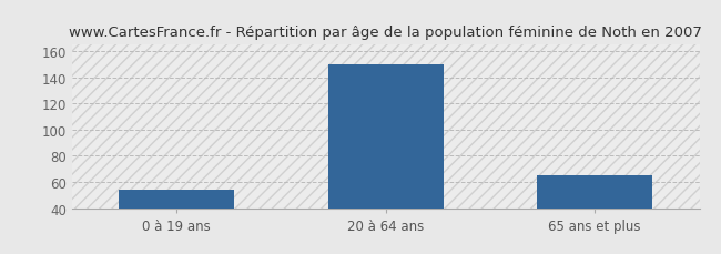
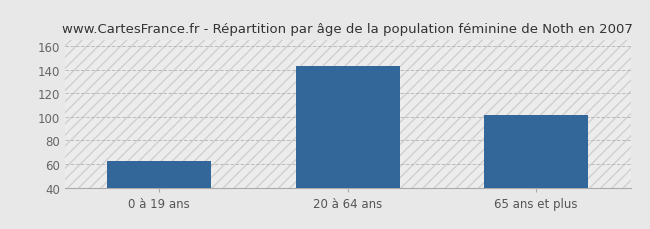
0 à 19 ans: 54 -> 63
20 à 64 ans: 150 -> 143
65 ans et plus: 65 -> 102
